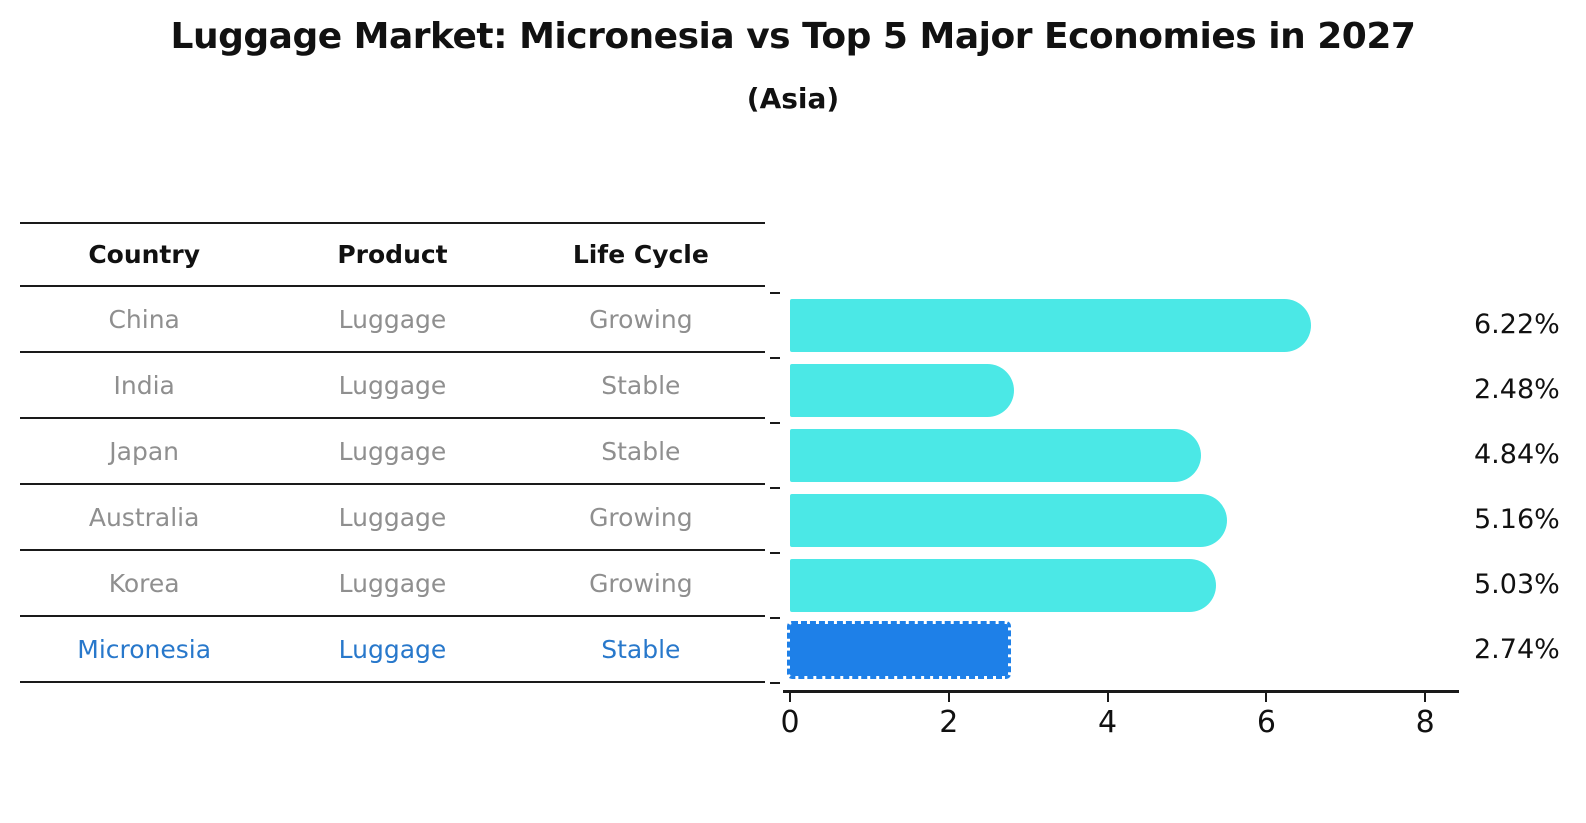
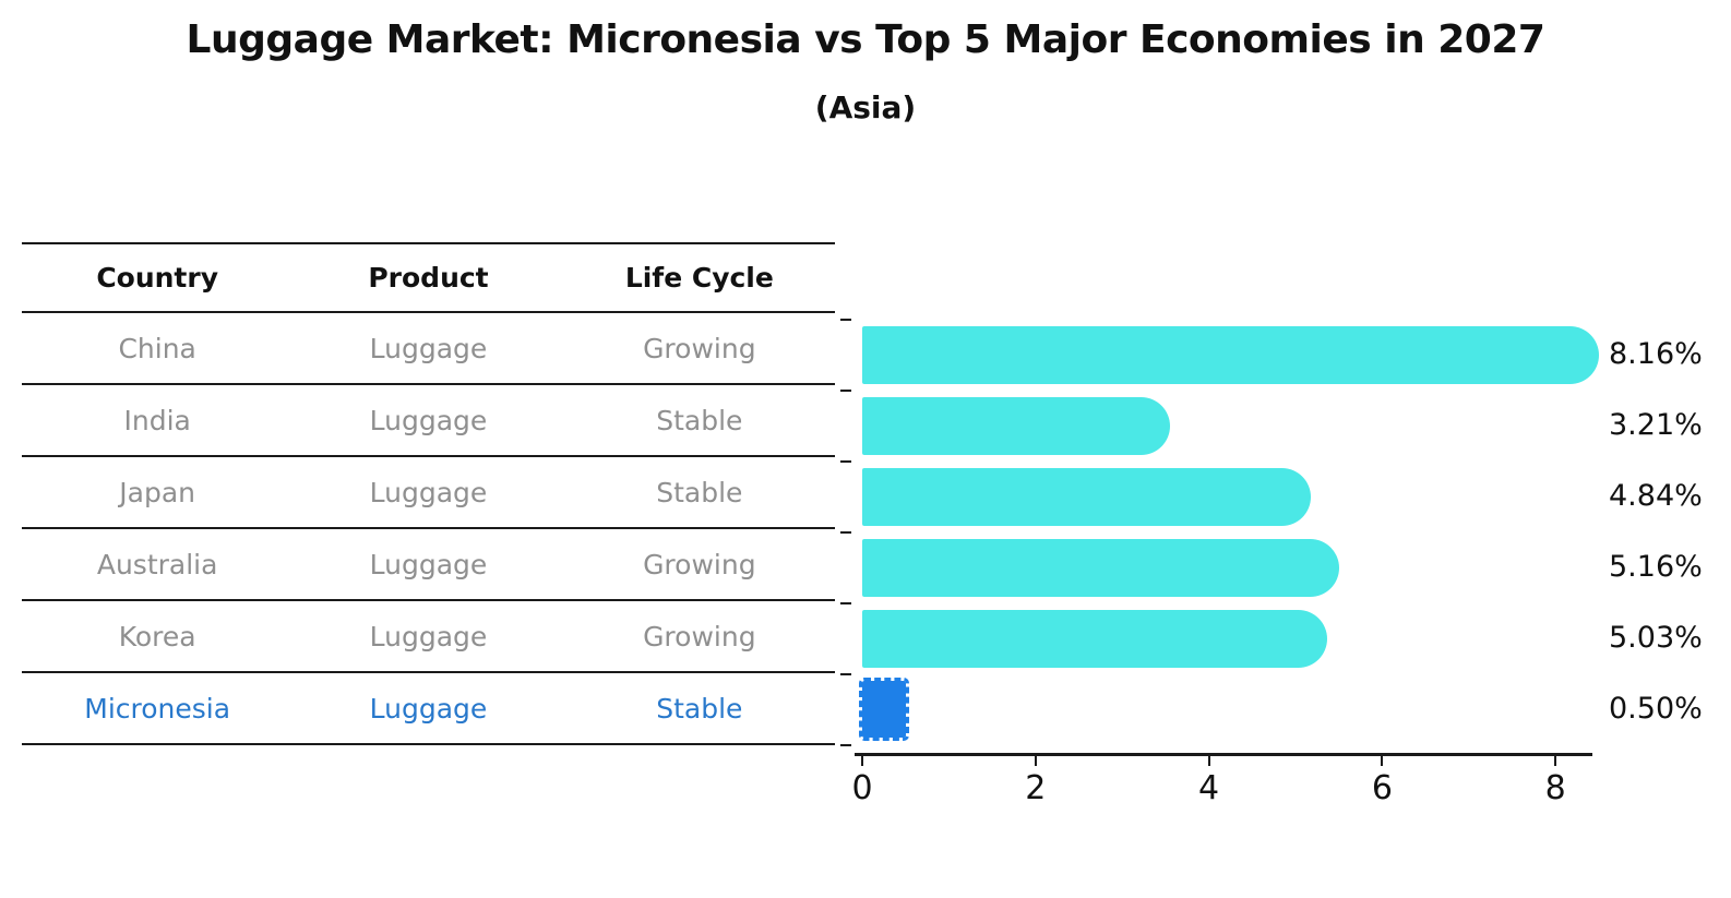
China: 6.22% -> 8.16%
India: 2.48% -> 3.21%
Micronesia: 2.74% -> 0.50%
